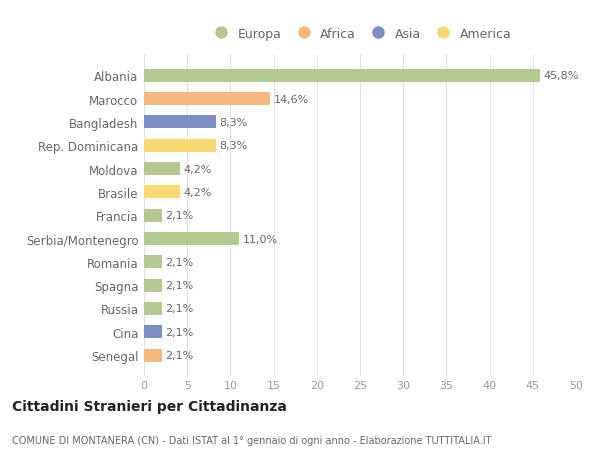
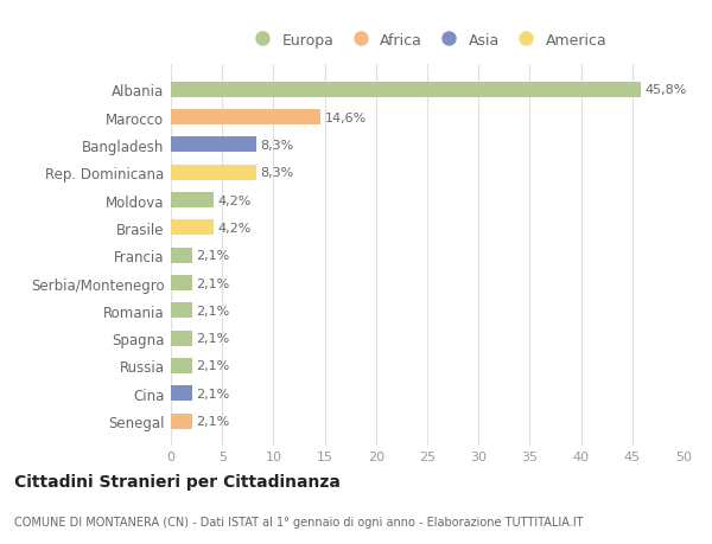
Serbia/Montenegro: 11,0% -> 2,1%
